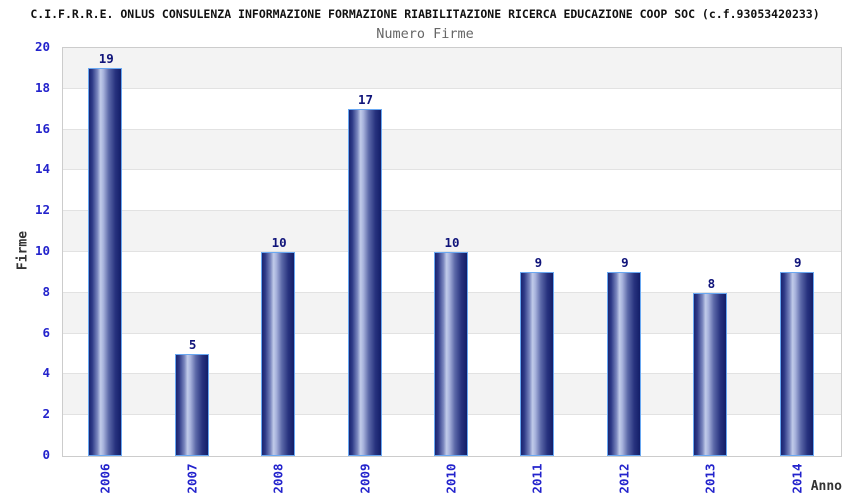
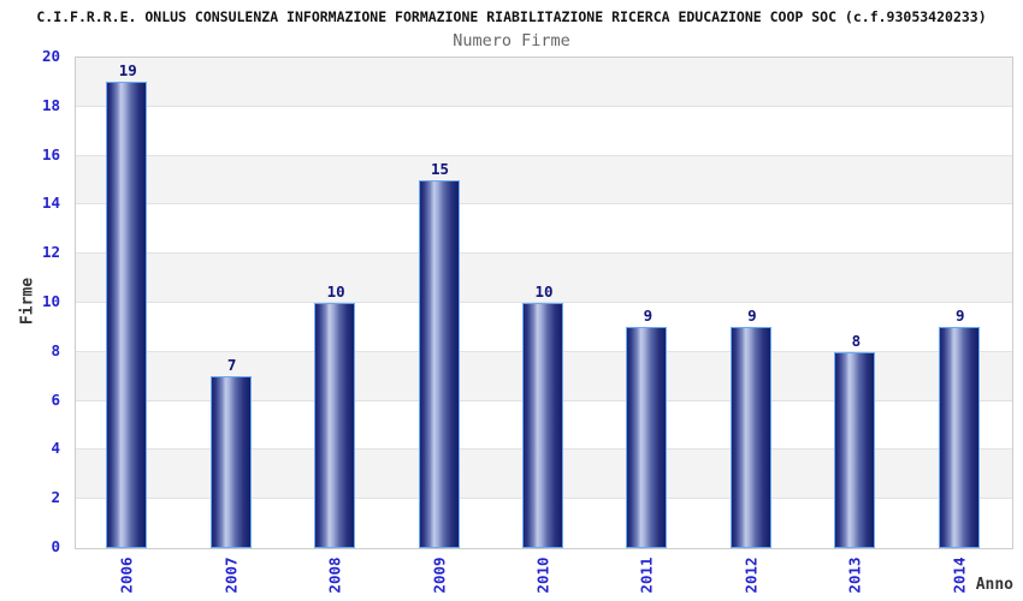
2007: 5 -> 7
2009: 17 -> 15
